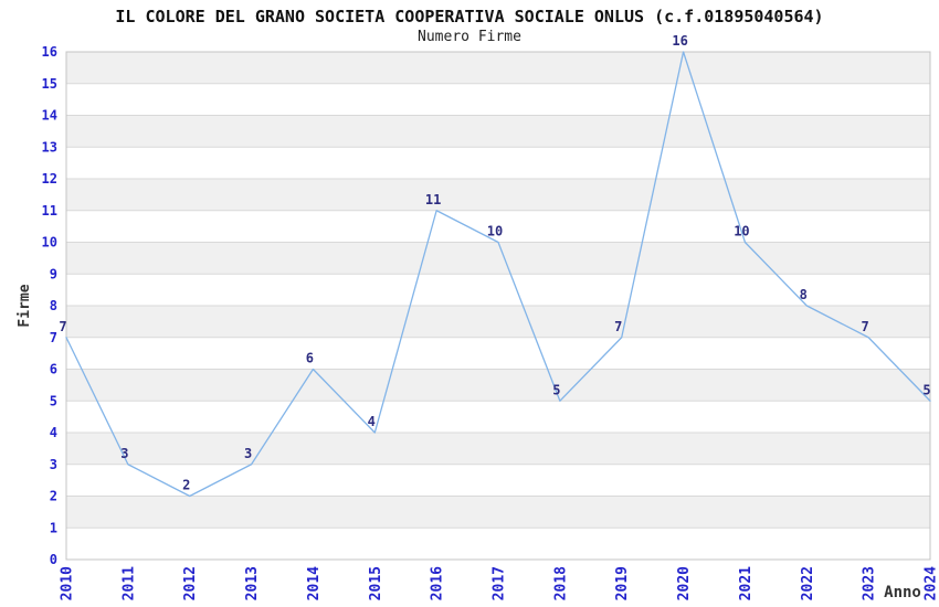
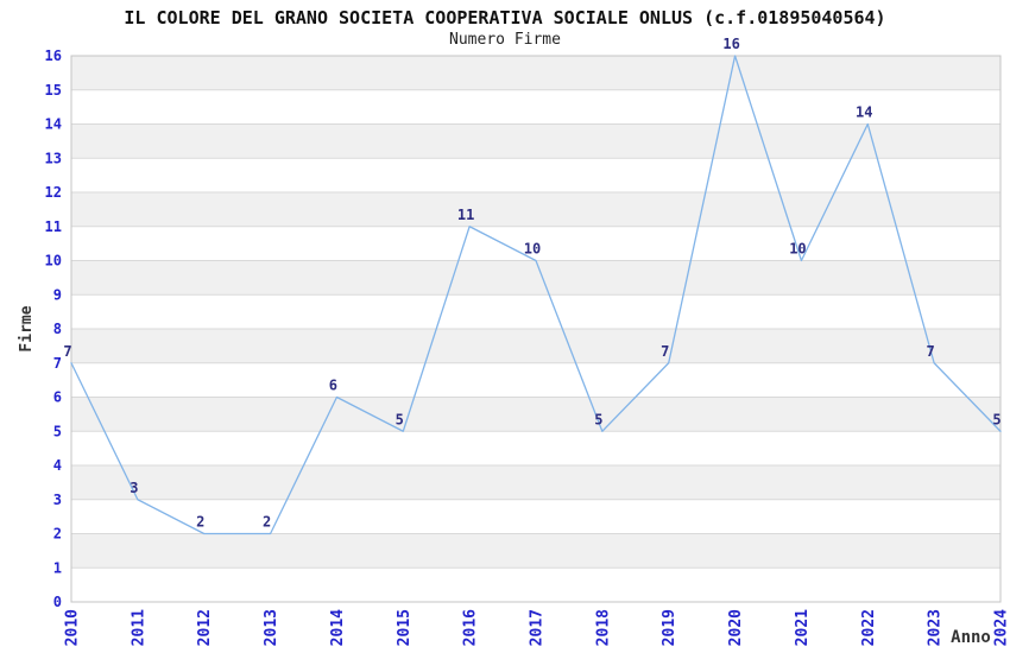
2013: 3 -> 2
2015: 4 -> 5
2022: 8 -> 14
